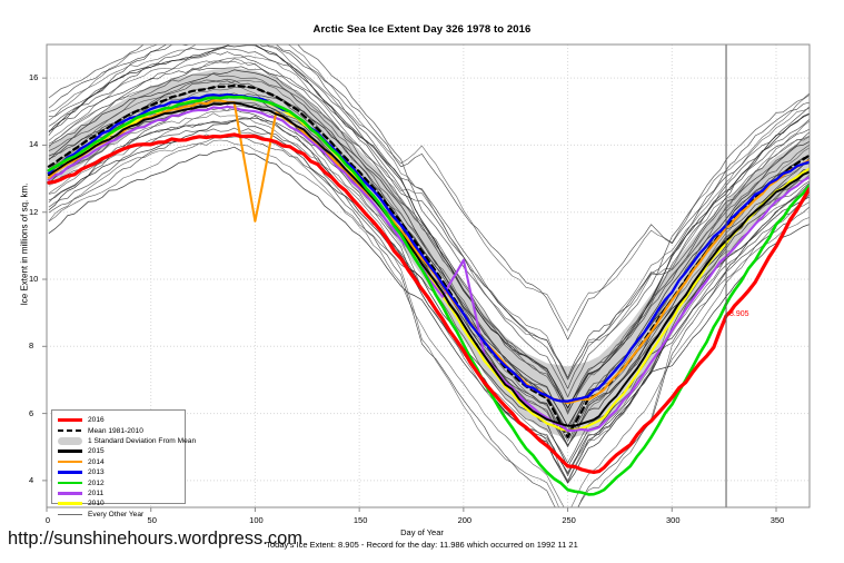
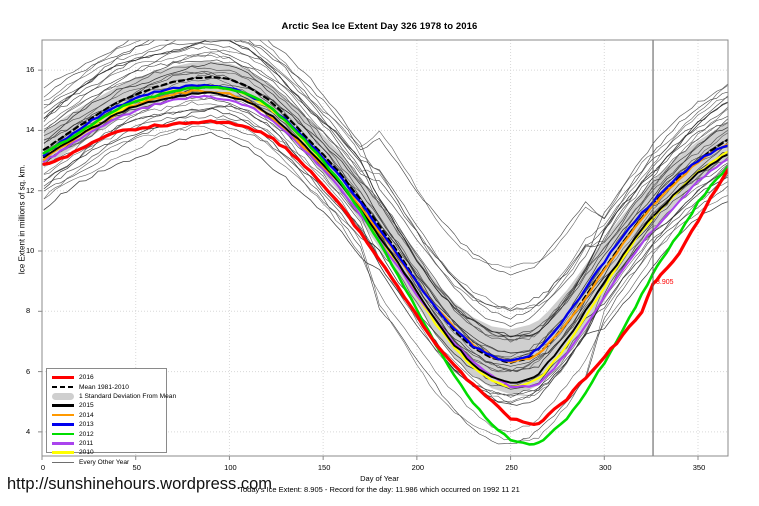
2014/100: 11.7 -> 15.2
2011/200: 10.6 -> 8.6
Mean 1981-2010/250: 5.3 -> 6.3
